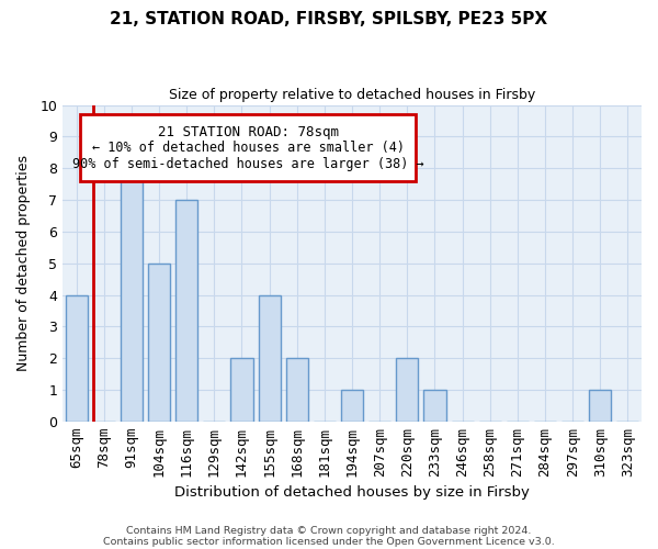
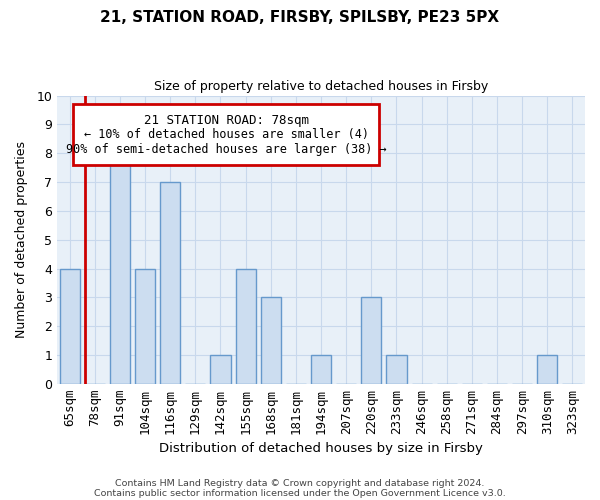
104sqm: 5 -> 4
142sqm: 2 -> 1
168sqm: 2 -> 3
220sqm: 2 -> 3
